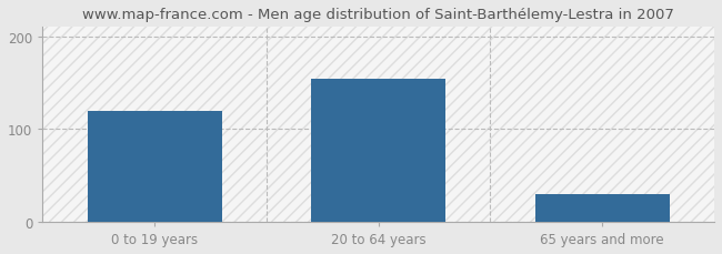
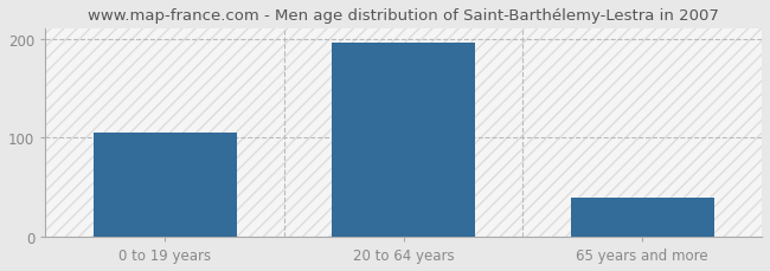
0 to 19 years: 120 -> 105
20 to 64 years: 154 -> 196
65 years and more: 30 -> 40
